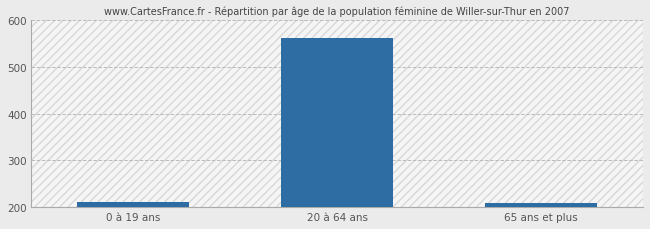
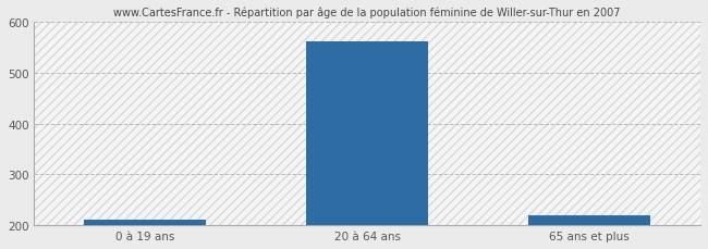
65 ans et plus: 208 -> 220
